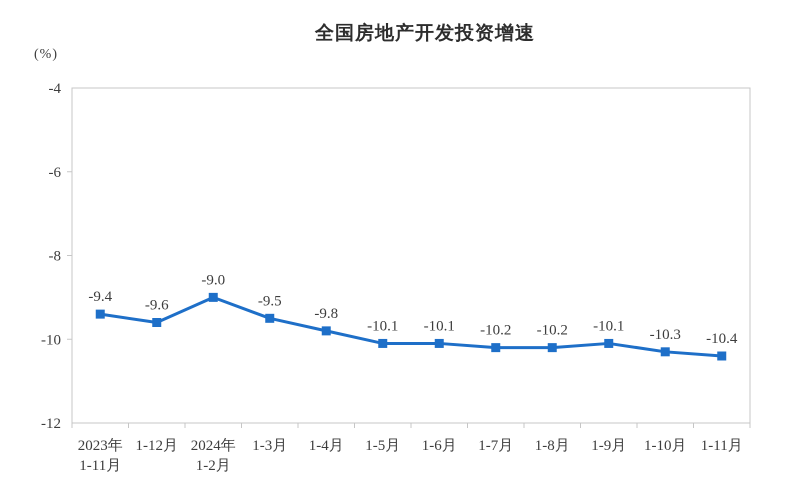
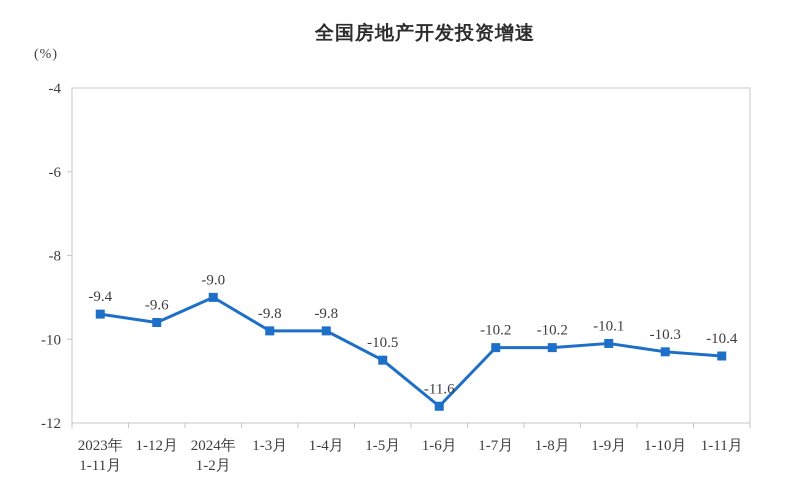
1-3月: -9.5 -> -9.8
1-5月: -10.1 -> -10.5
1-6月: -10.1 -> -11.6
